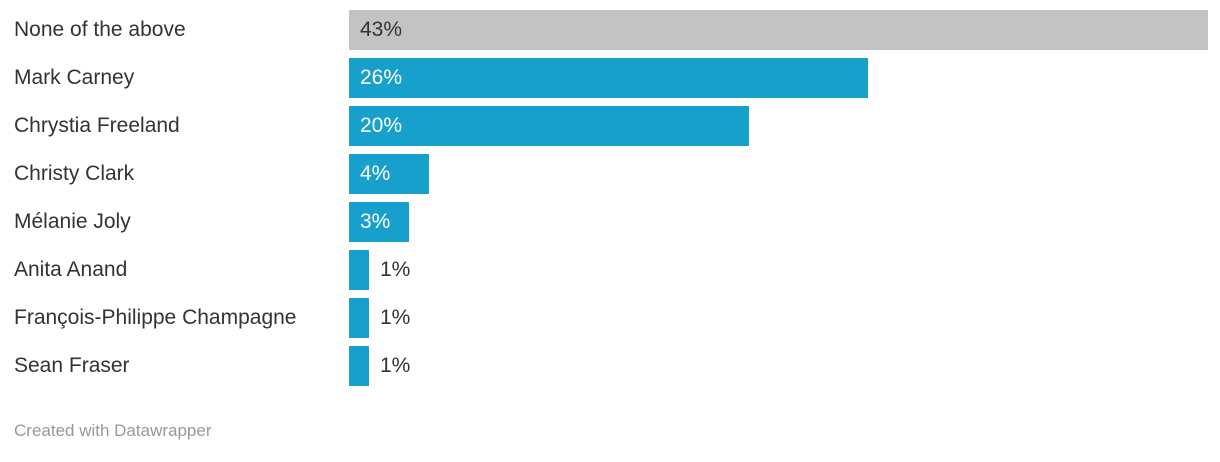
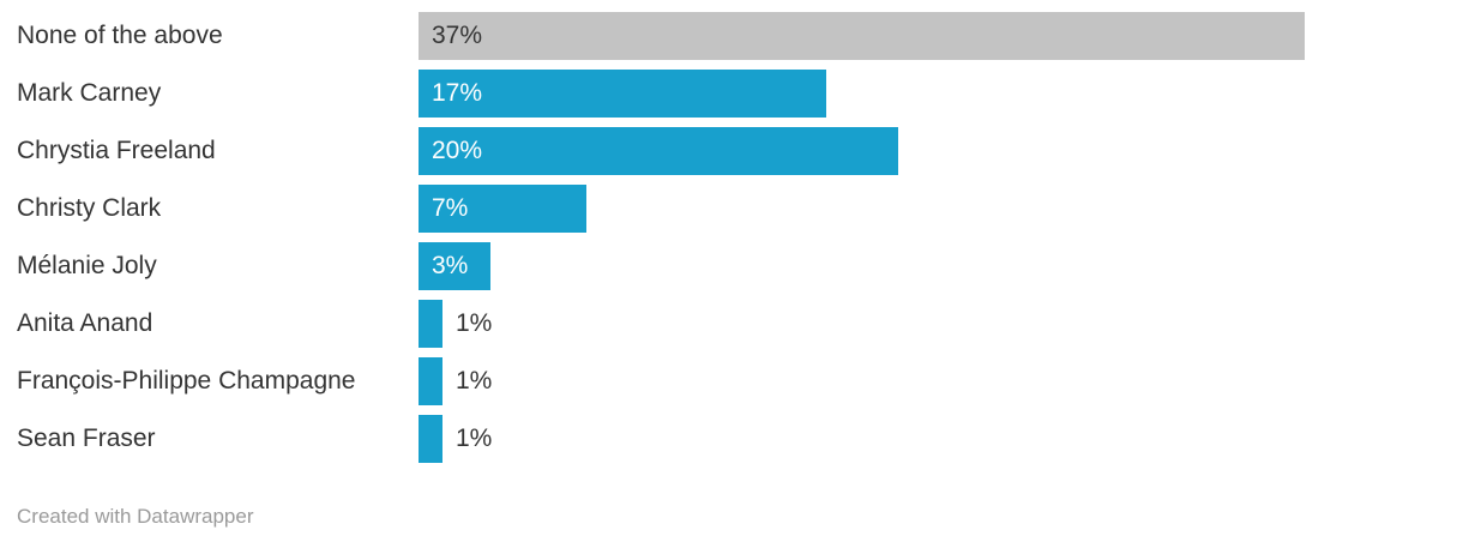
None of the above: 43% -> 37%
Mark Carney: 26% -> 17%
Christy Clark: 4% -> 7%
